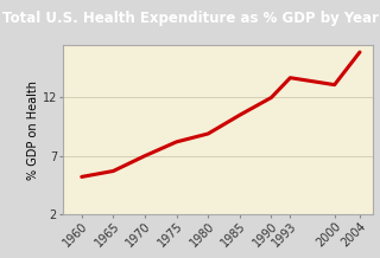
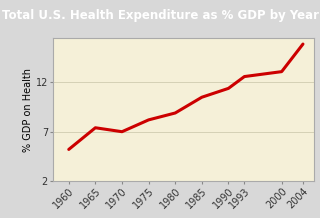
1965: 5.7 -> 7.4
1990: 12.0 -> 11.4
1993: 13.7 -> 12.6
